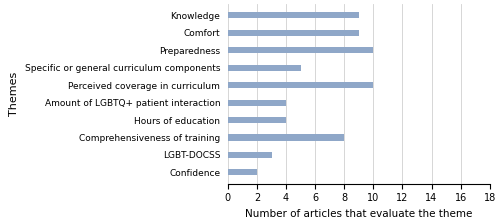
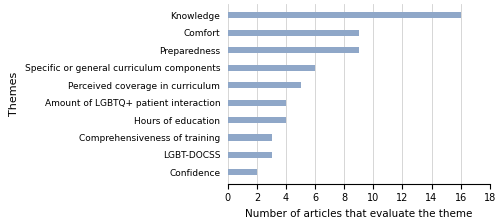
Knowledge: 9 -> 16
Preparedness: 10 -> 9
Specific or general curriculum components: 5 -> 6
Perceived coverage in curriculum: 10 -> 5
Comprehensiveness of training: 8 -> 3
